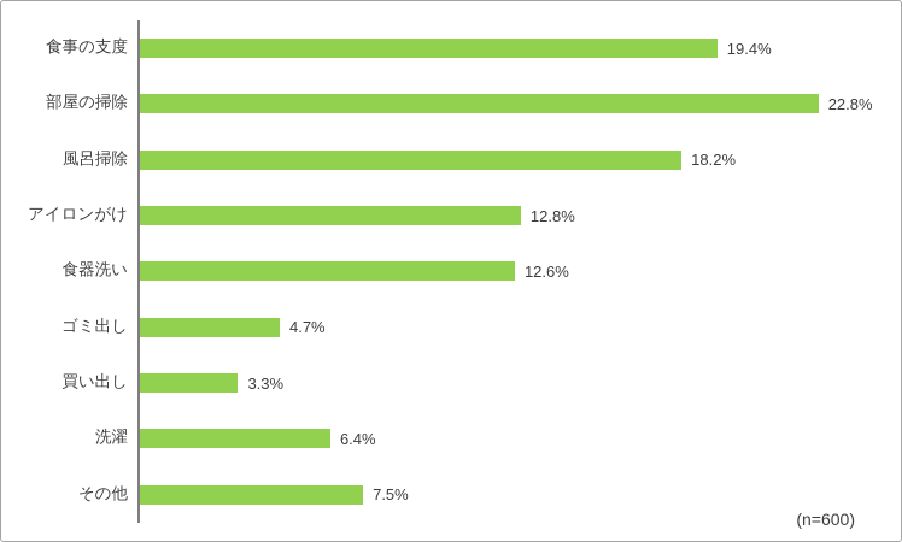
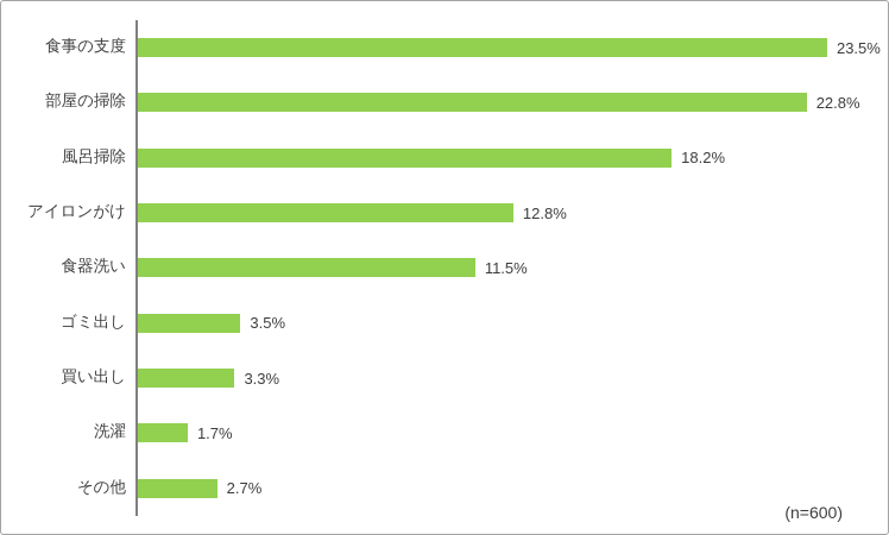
食事の支度: 19.4% -> 23.5%
食器洗い: 12.6% -> 11.5%
ゴミ出し: 4.7% -> 3.5%
洗濯: 6.4% -> 1.7%
その他: 7.5% -> 2.7%
